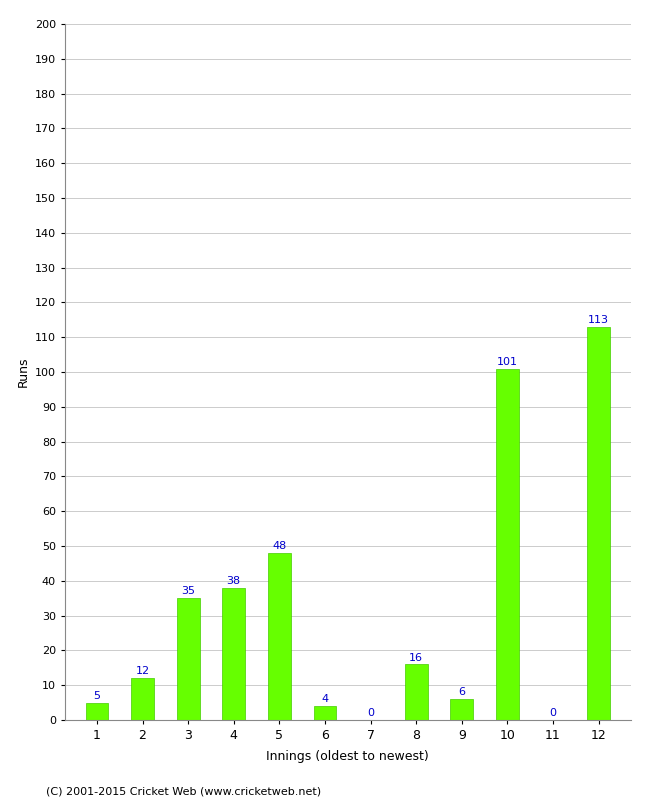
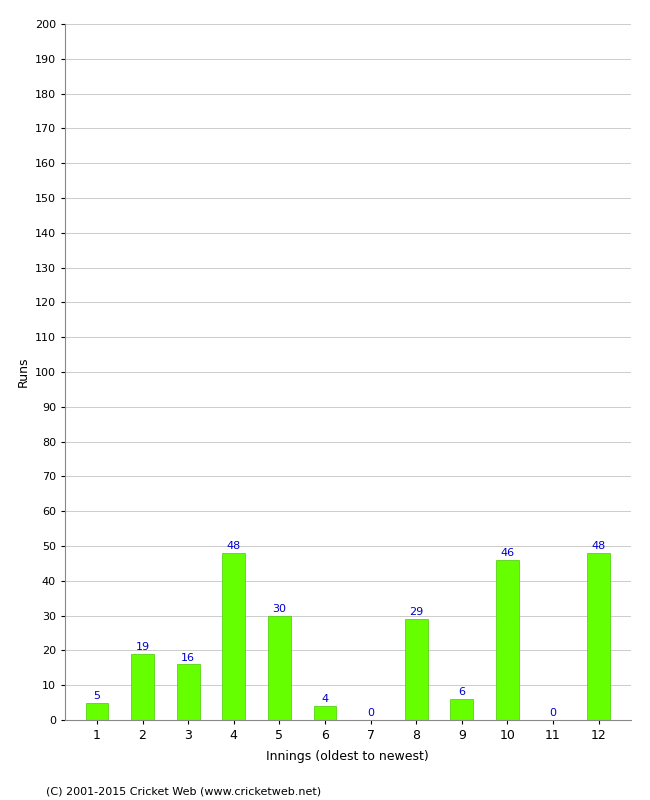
2: 12 -> 19
3: 35 -> 16
4: 38 -> 48
5: 48 -> 30
8: 16 -> 29
10: 101 -> 46
12: 113 -> 48
